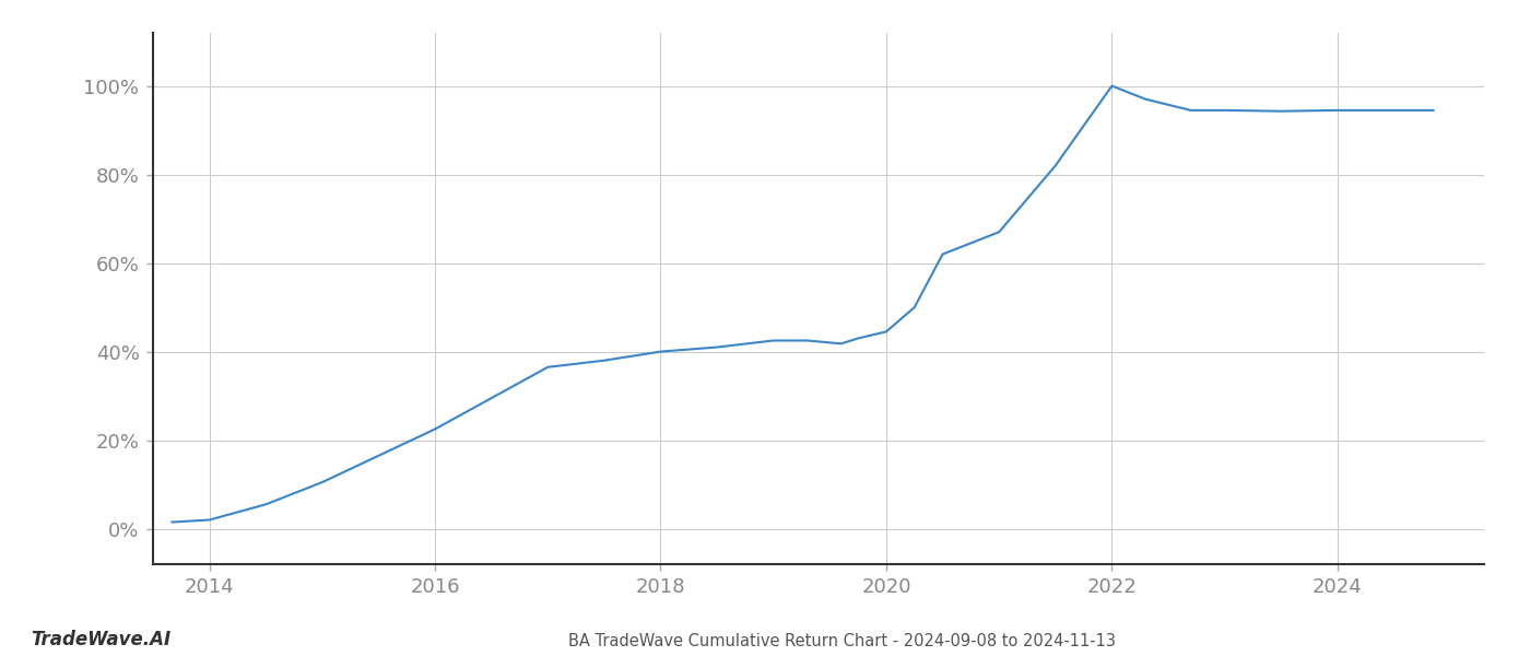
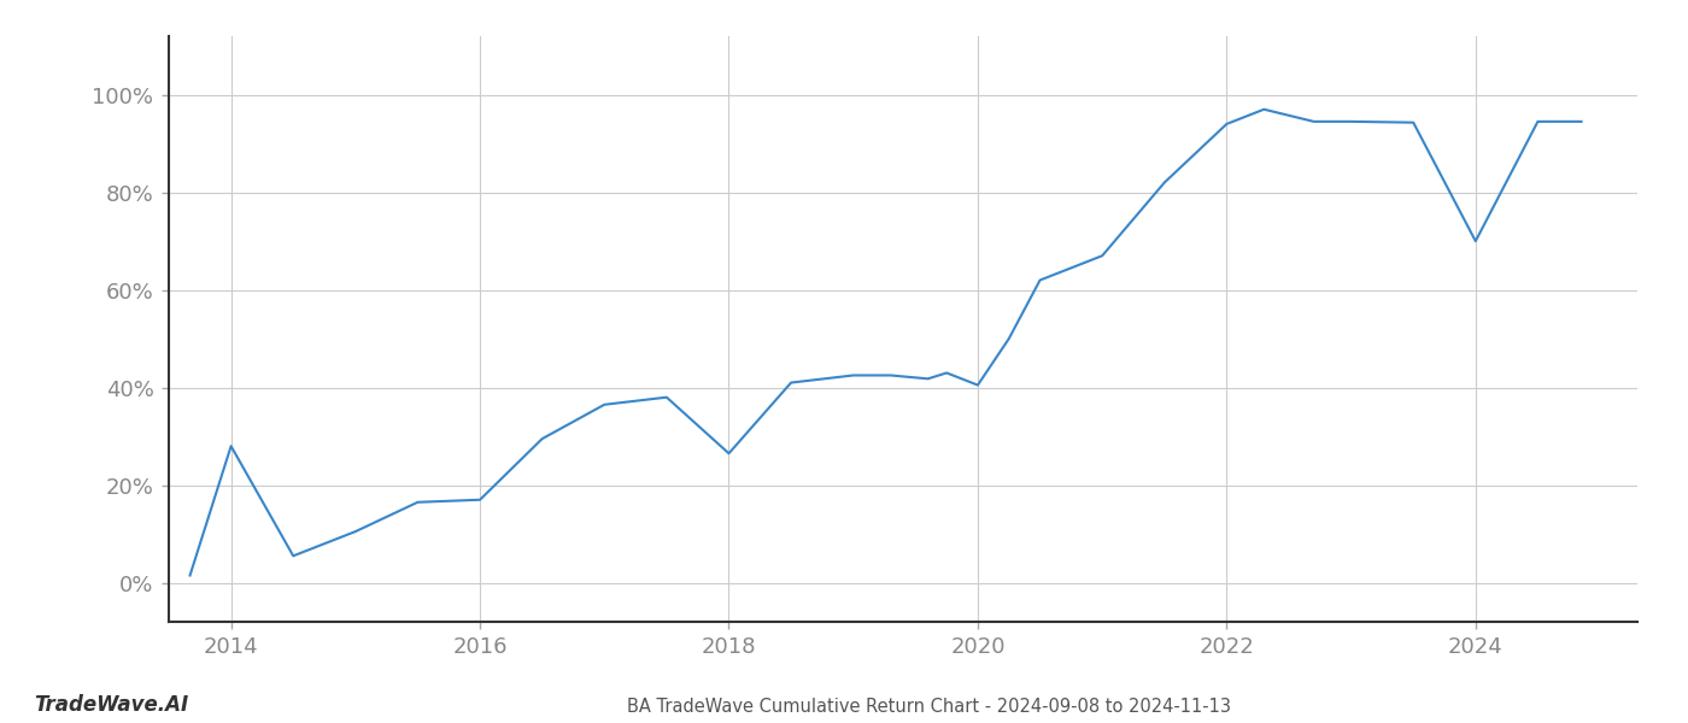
2014: 2.0% -> 28.0%
2016: 22.5% -> 17.0%
2018: 40.0% -> 26.5%
2020: 44.5% -> 40.5%
2022: 100.0% -> 94.0%
2024: 94.5% -> 70.0%
